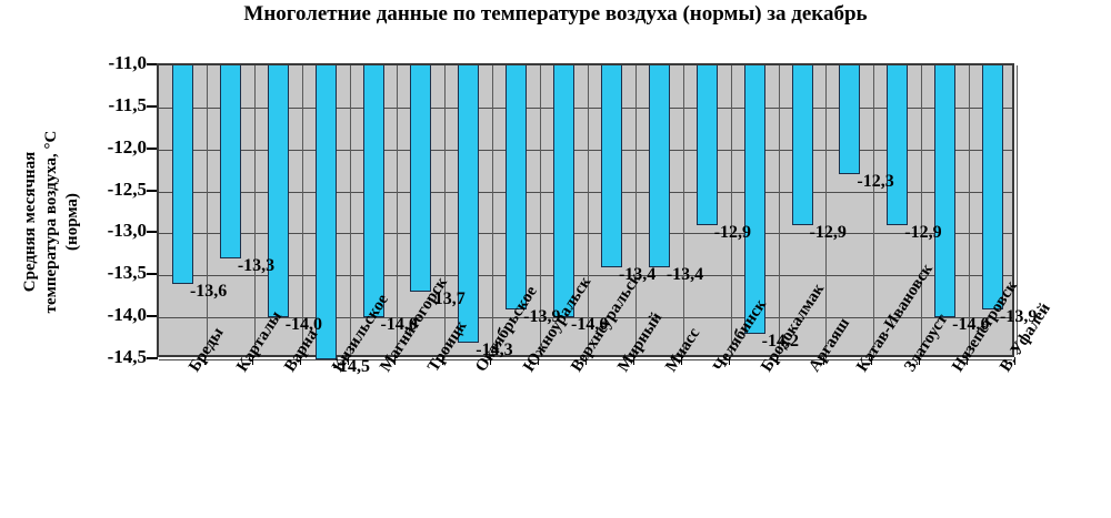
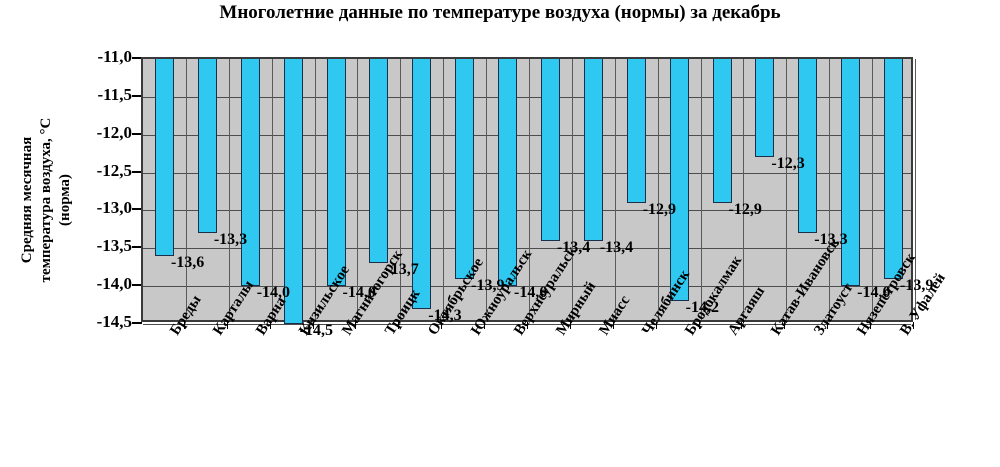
Златоуст: -12,9 -> -13,3
